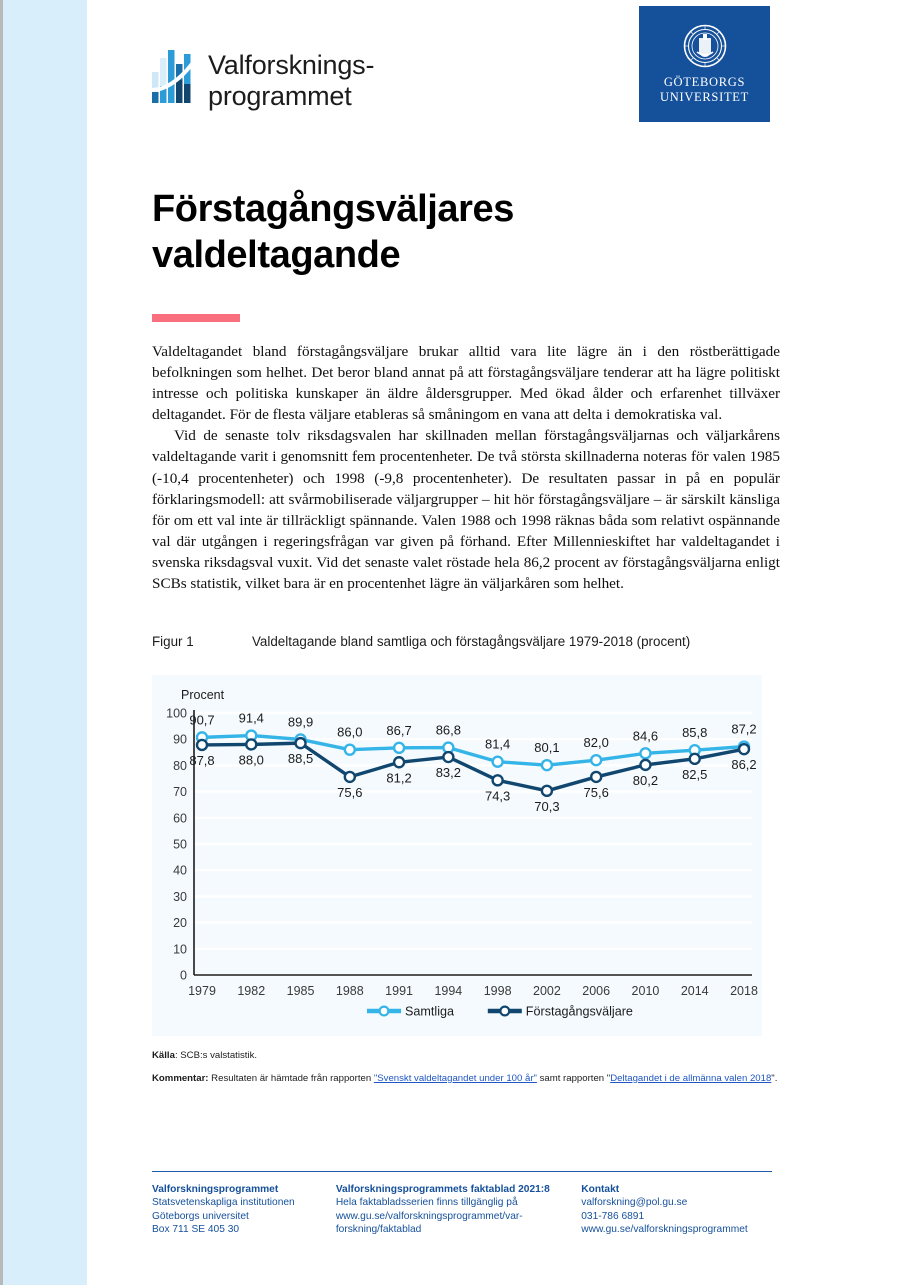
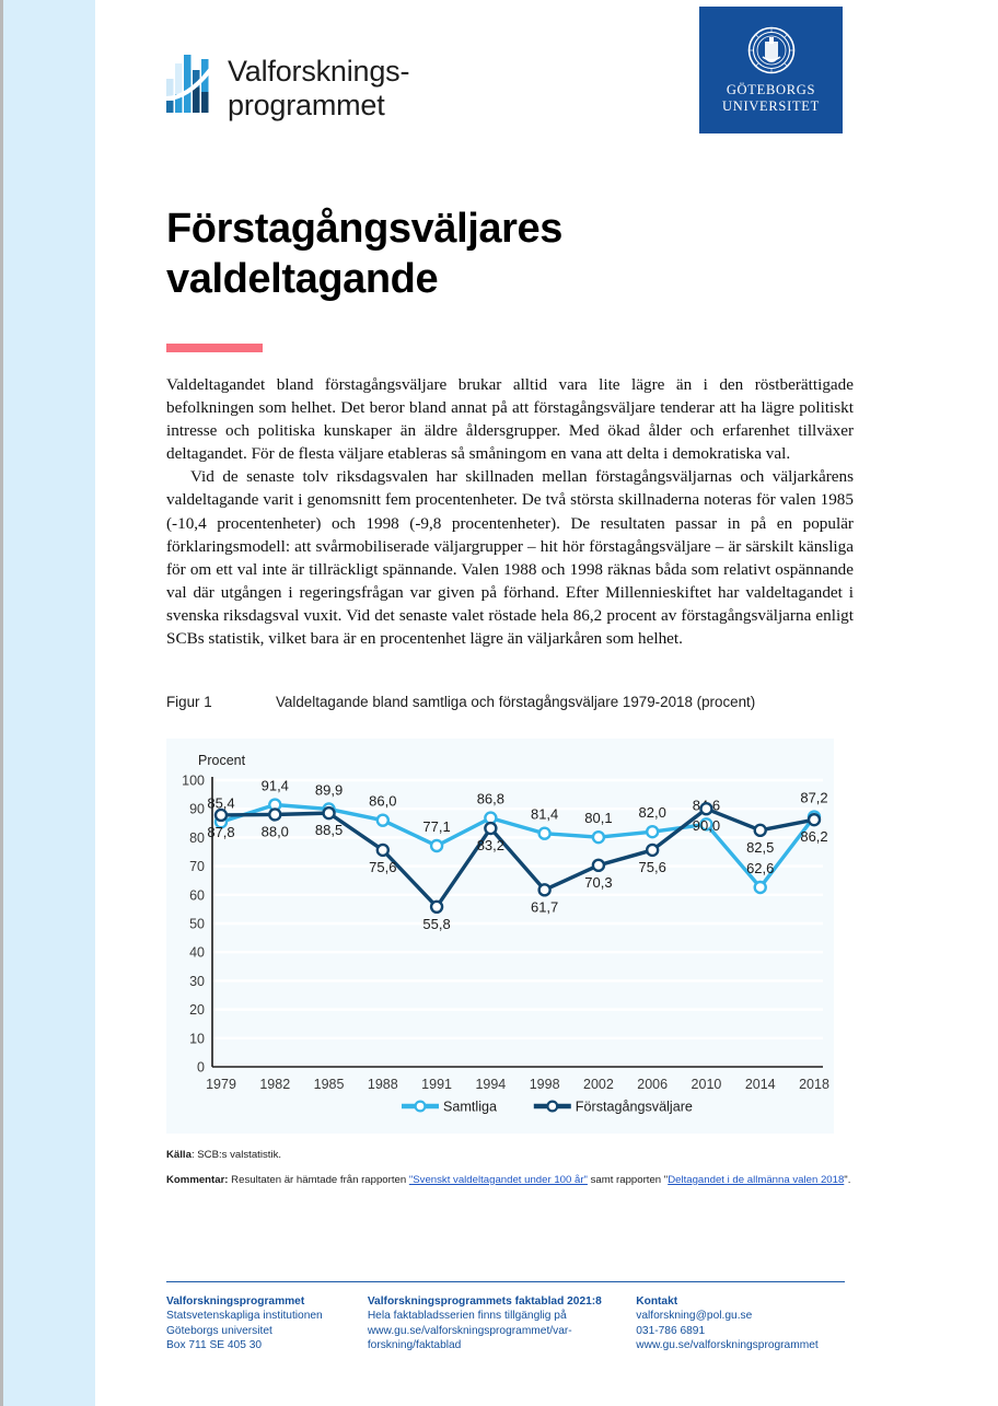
Samtliga/1979: 90,7 -> 85,4
Samtliga/1991: 86,7 -> 77,1
Förstagångsväljare/1991: 81,2 -> 55,8
Förstagångsväljare/1998: 74,3 -> 61,7
Förstagångsväljare/2010: 80,2 -> 90,0
Samtliga/2014: 85,8 -> 62,6
